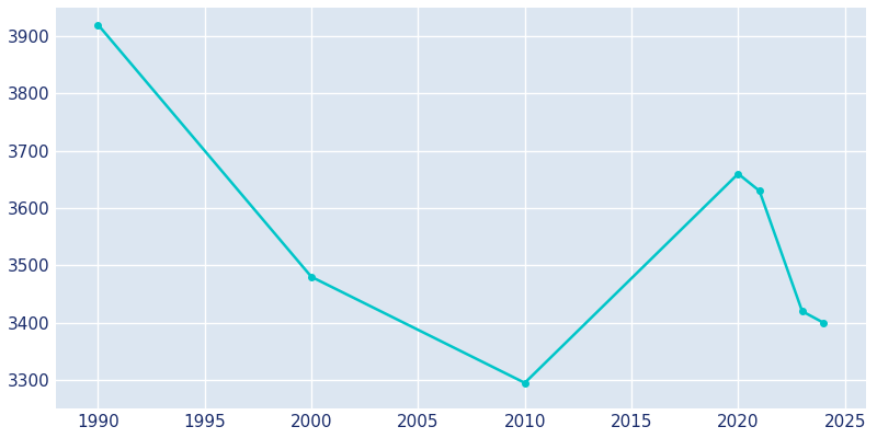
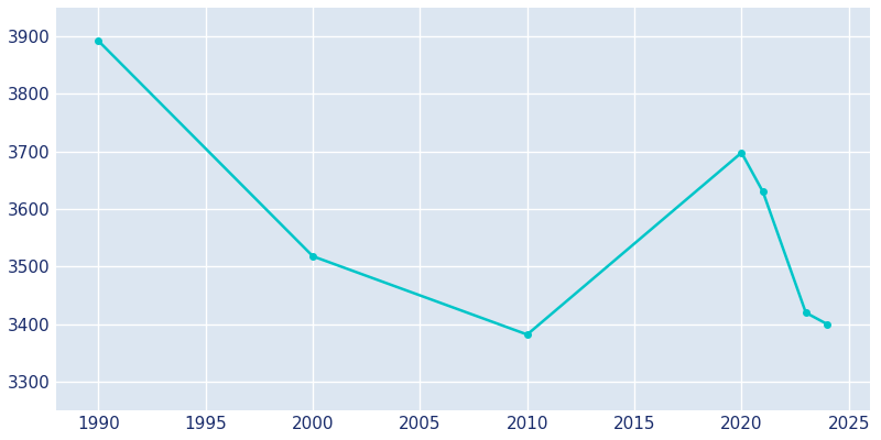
1990: 3920 -> 3892
2000: 3480 -> 3518
2010: 3295 -> 3382
2020: 3660 -> 3698
